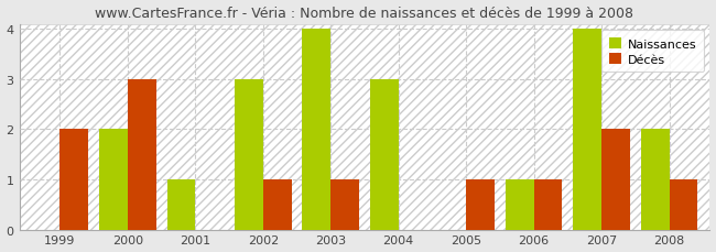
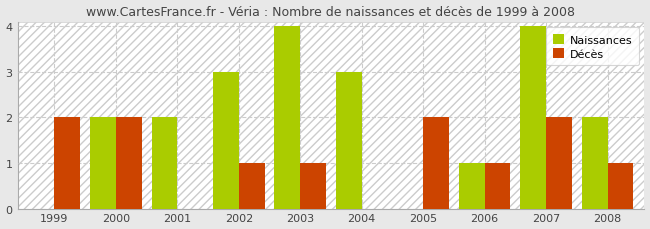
Décès/2000: 3 -> 2
Naissances/2001: 1 -> 2
Décès/2005: 1 -> 2
